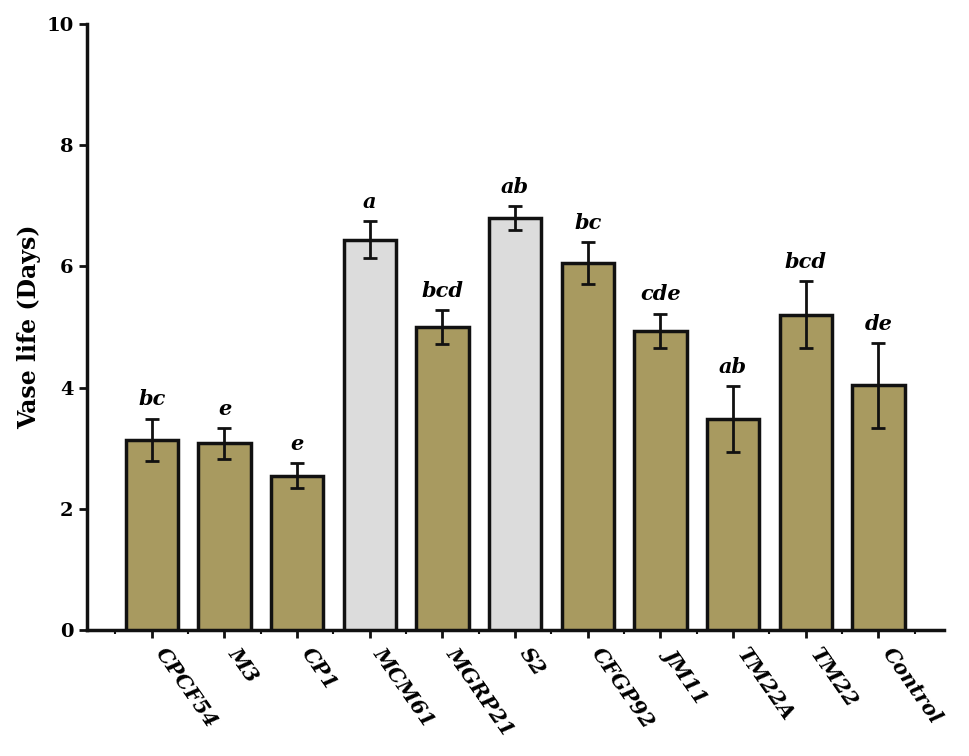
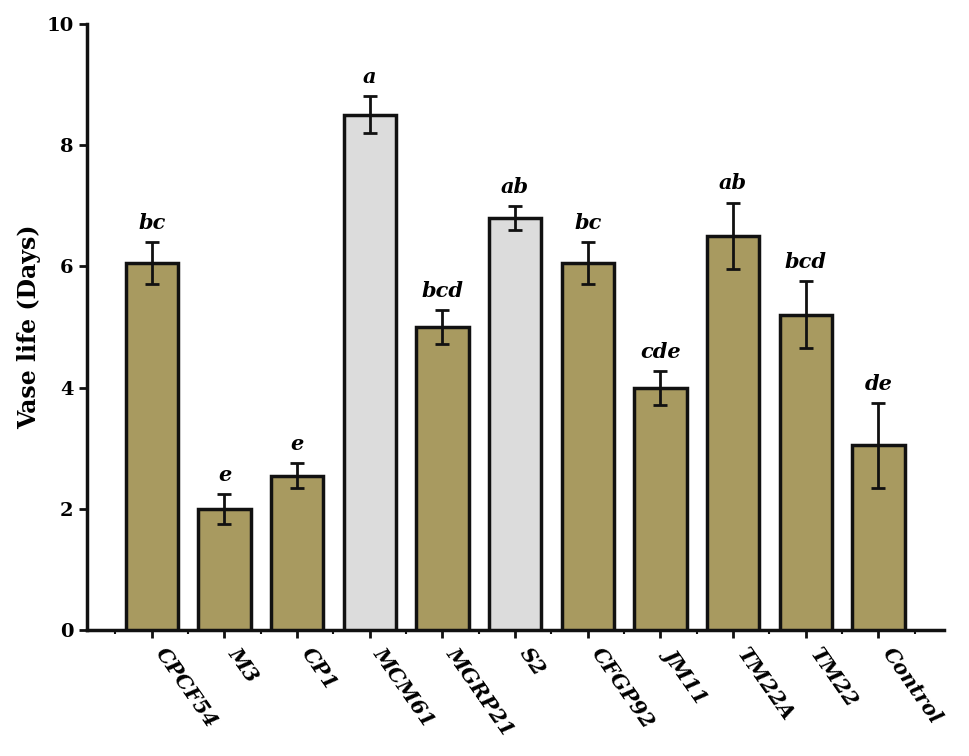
CPCF54: 3.14 -> 6.05
M3: 3.08 -> 2.00
MCM61: 6.44 -> 8.50
JM11: 4.94 -> 4.00
TM22A: 3.48 -> 6.50
Control: 4.04 -> 3.05
